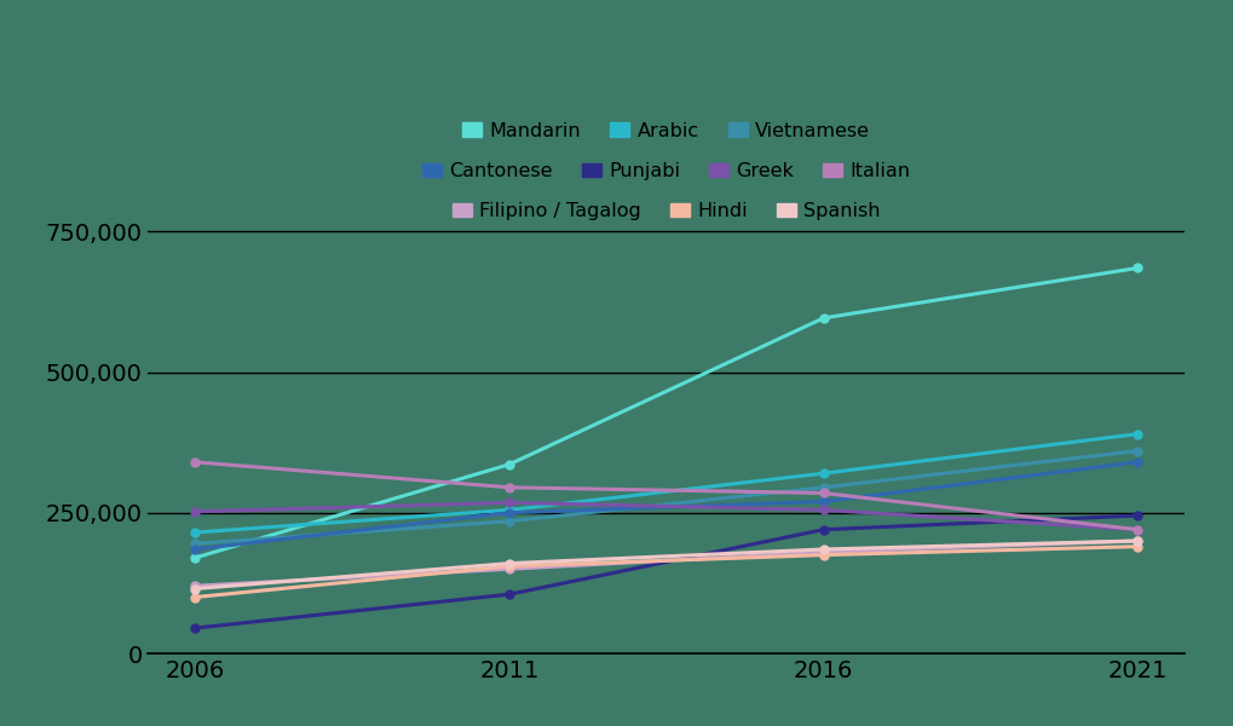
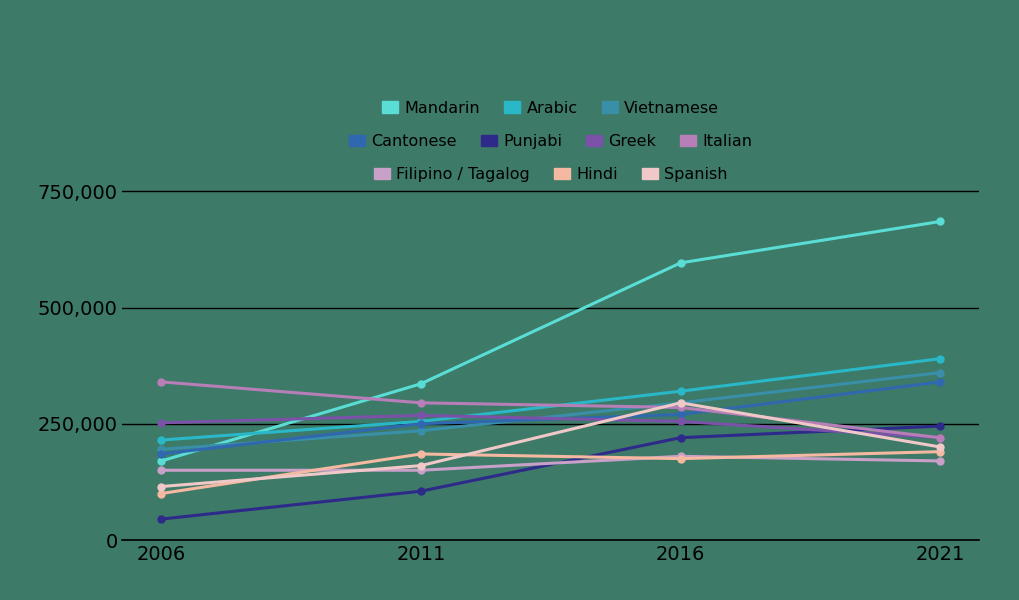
Filipino / Tagalog/2006: 120,000 -> 150,000
Hindi/2011: 155,000 -> 185,000
Spanish/2016: 185,000 -> 295,000
Filipino / Tagalog/2021: 200,000 -> 170,000
